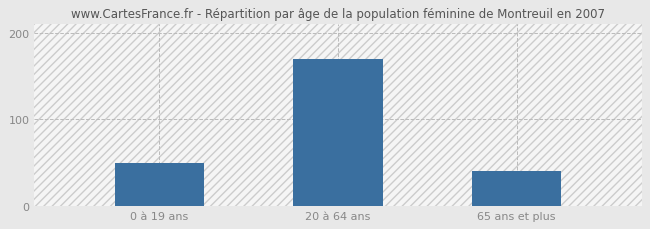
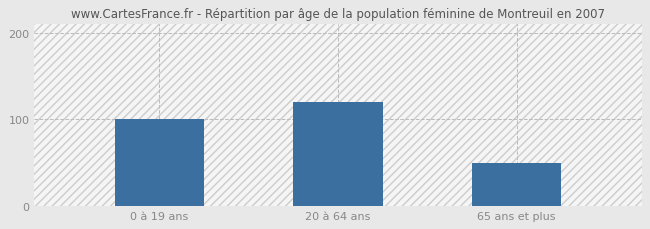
0 à 19 ans: 50 -> 100
20 à 64 ans: 170 -> 120
65 ans et plus: 40 -> 50
